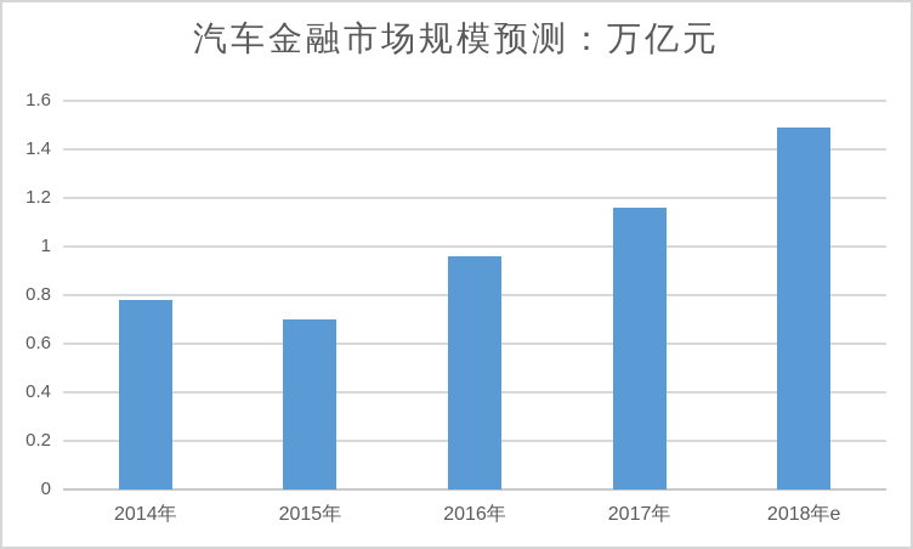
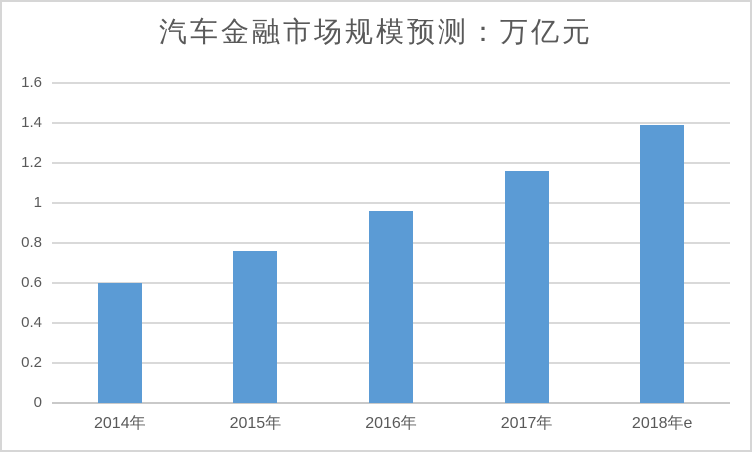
2014年: 0.78 -> 0.60
2015年: 0.70 -> 0.76
2018年e: 1.49 -> 1.39
